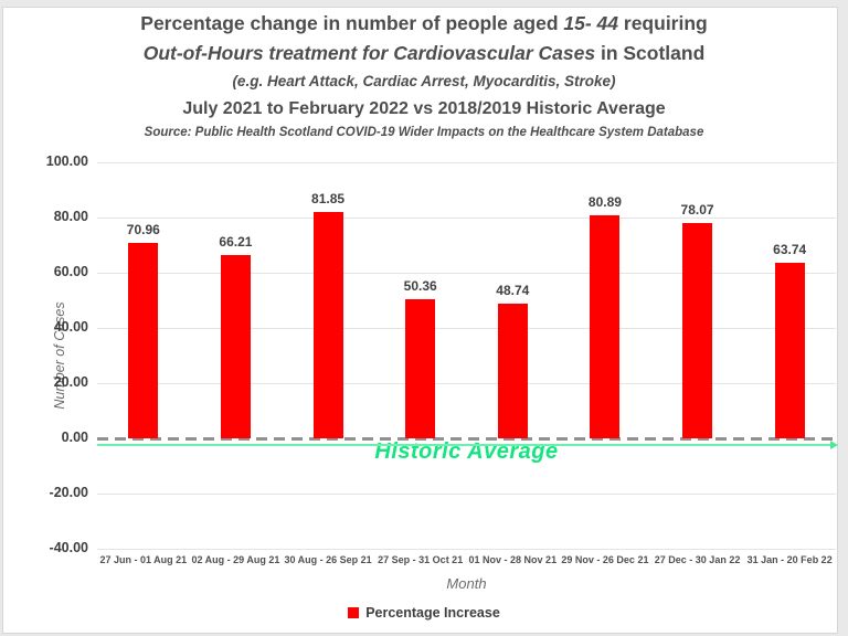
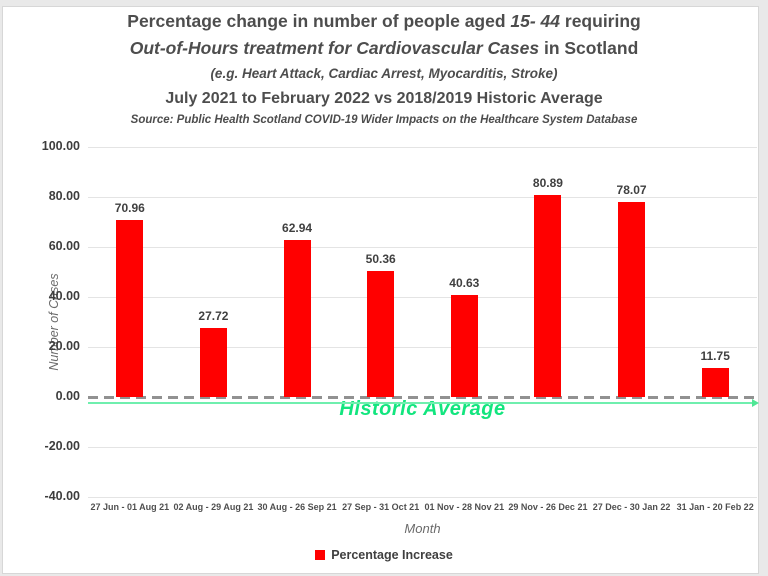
02 Aug - 29 Aug 21: 66.21 -> 27.72
30 Aug - 26 Sep 21: 81.85 -> 62.94
01 Nov - 28 Nov 21: 48.74 -> 40.63
31 Jan - 20 Feb 22: 63.74 -> 11.75
